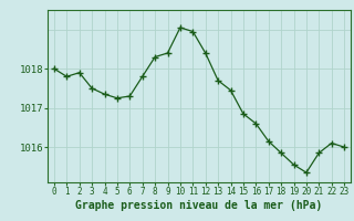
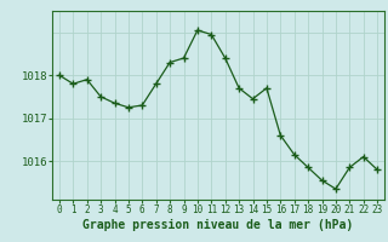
15: 1016.85 -> 1017.70
23: 1016.00 -> 1015.80
